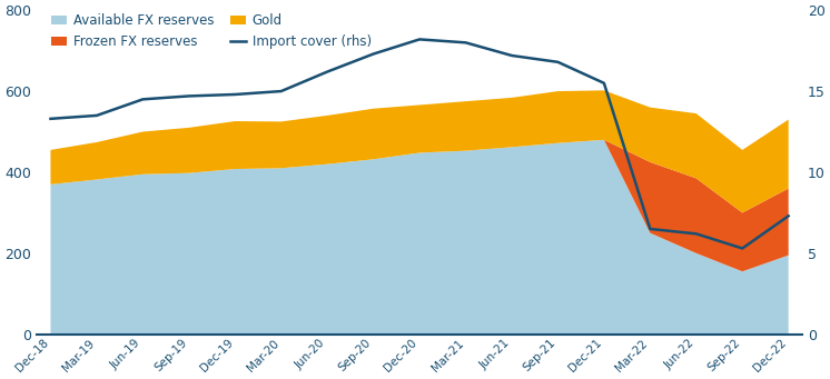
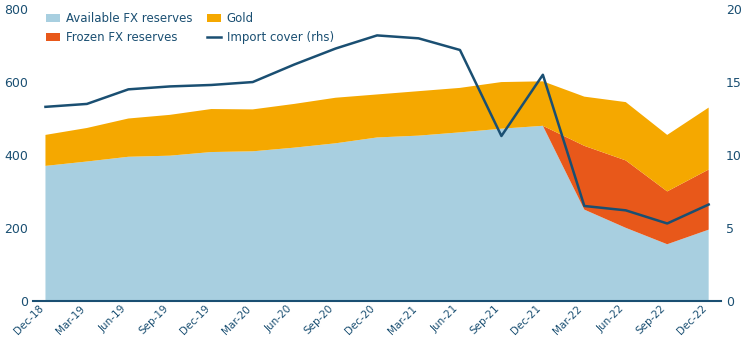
Import cover (rhs)/Sep-21: 16.8 -> 11.3
Import cover (rhs)/Dec-22: 7.3 -> 6.6
